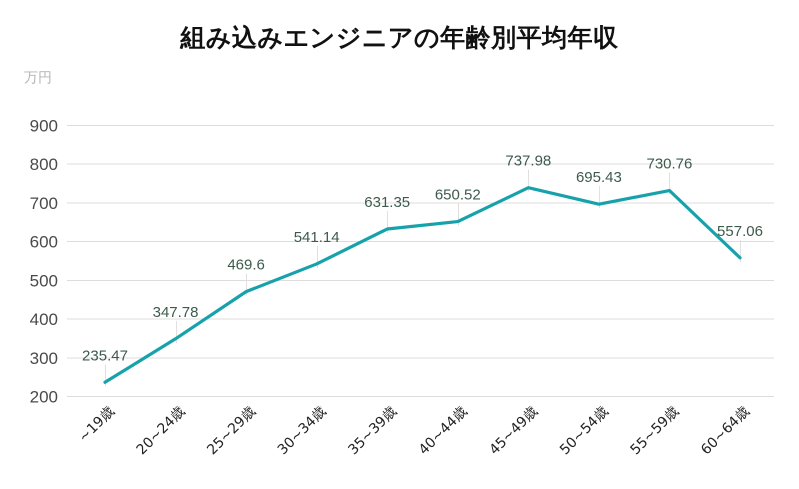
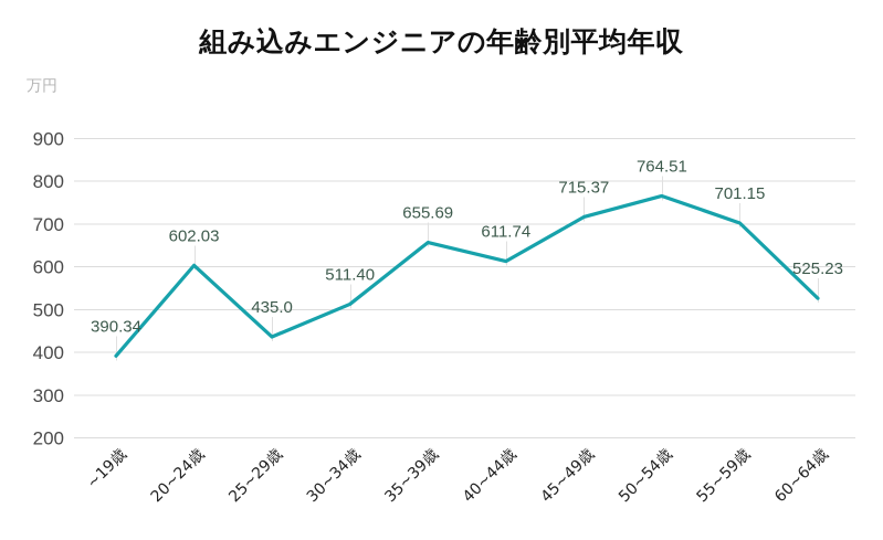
~19歳: 235.47 -> 390.34
20~24歳: 347.78 -> 602.03
25~29歳: 469.6 -> 435.0
30~34歳: 541.14 -> 511.40
35~39歳: 631.35 -> 655.69
40~44歳: 650.52 -> 611.74
45~49歳: 737.98 -> 715.37
50~54歳: 695.43 -> 764.51
55~59歳: 730.76 -> 701.15
60~64歳: 557.06 -> 525.23
